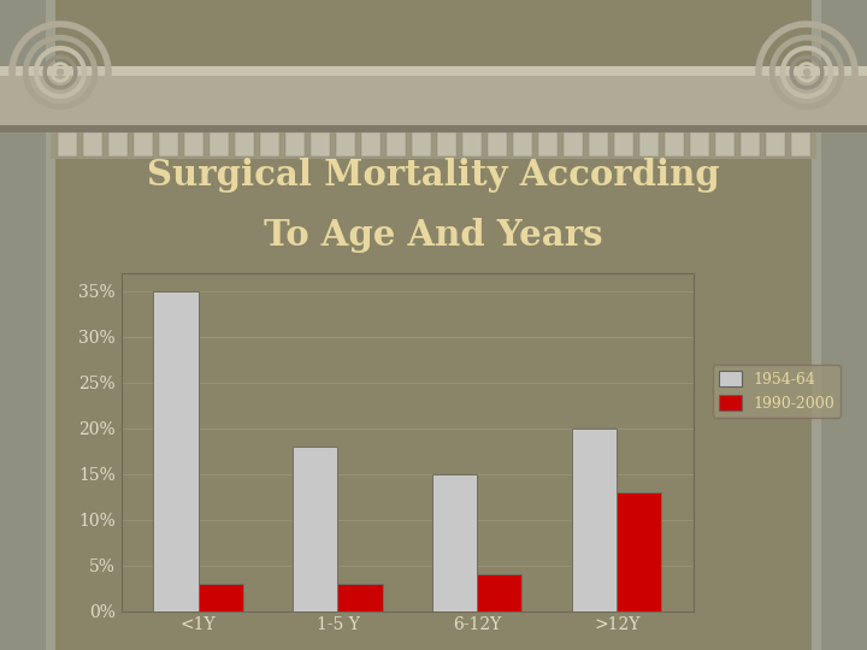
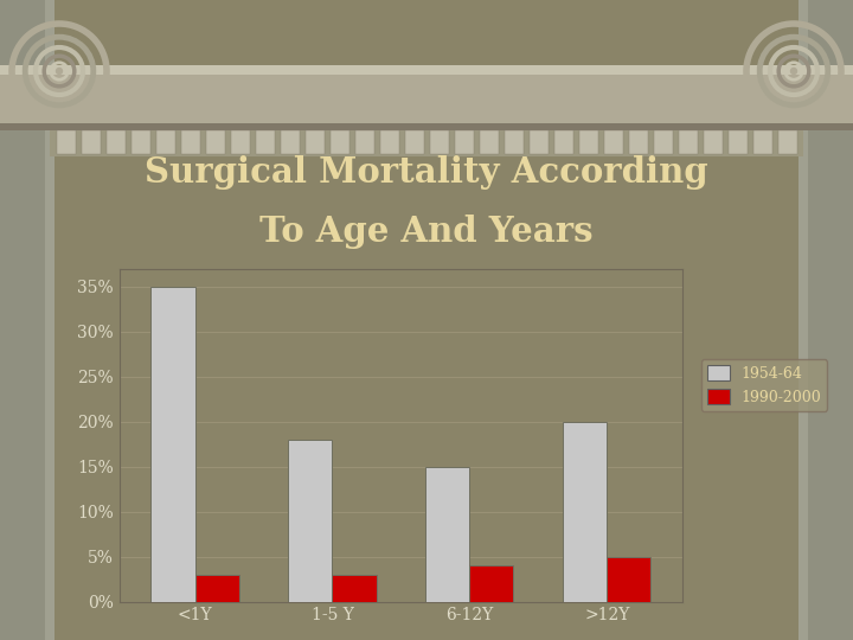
1990-2000/>12Y: 13% -> 5%
